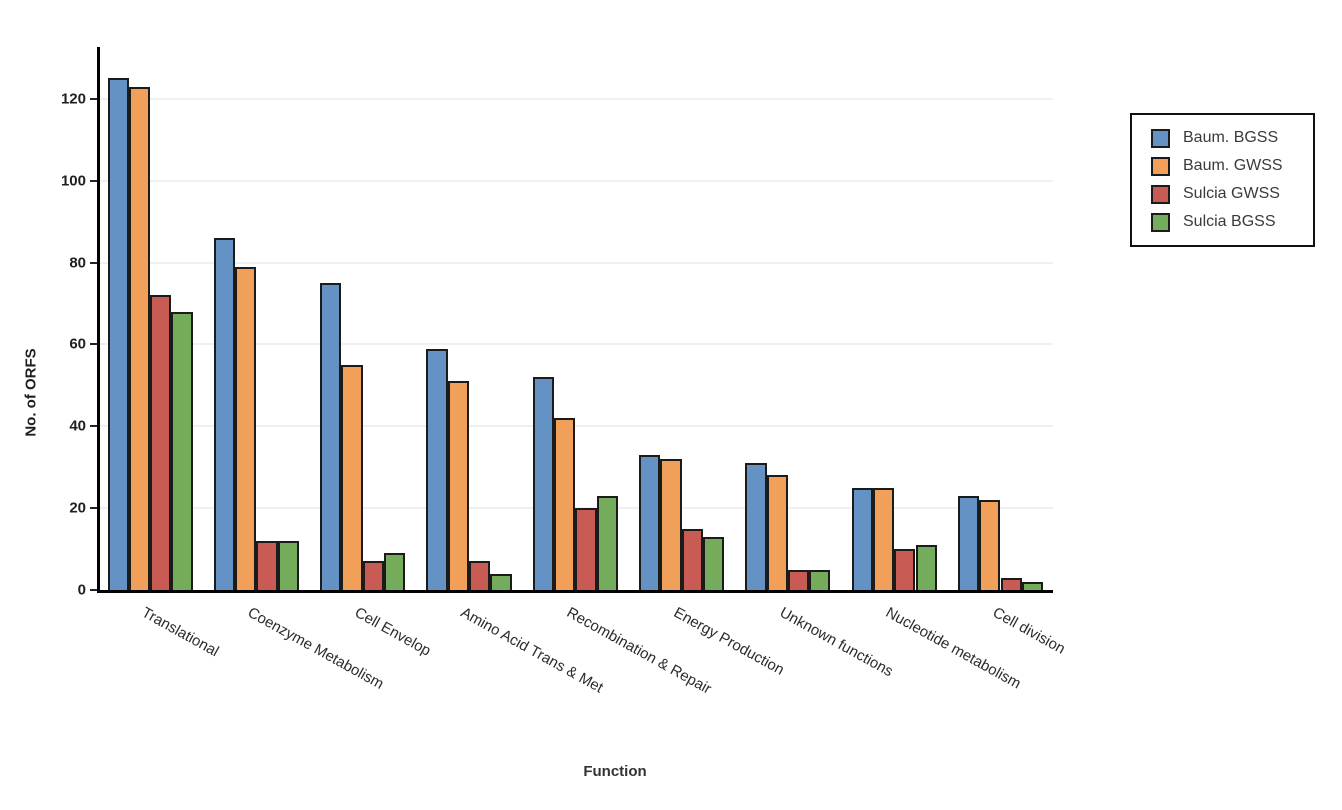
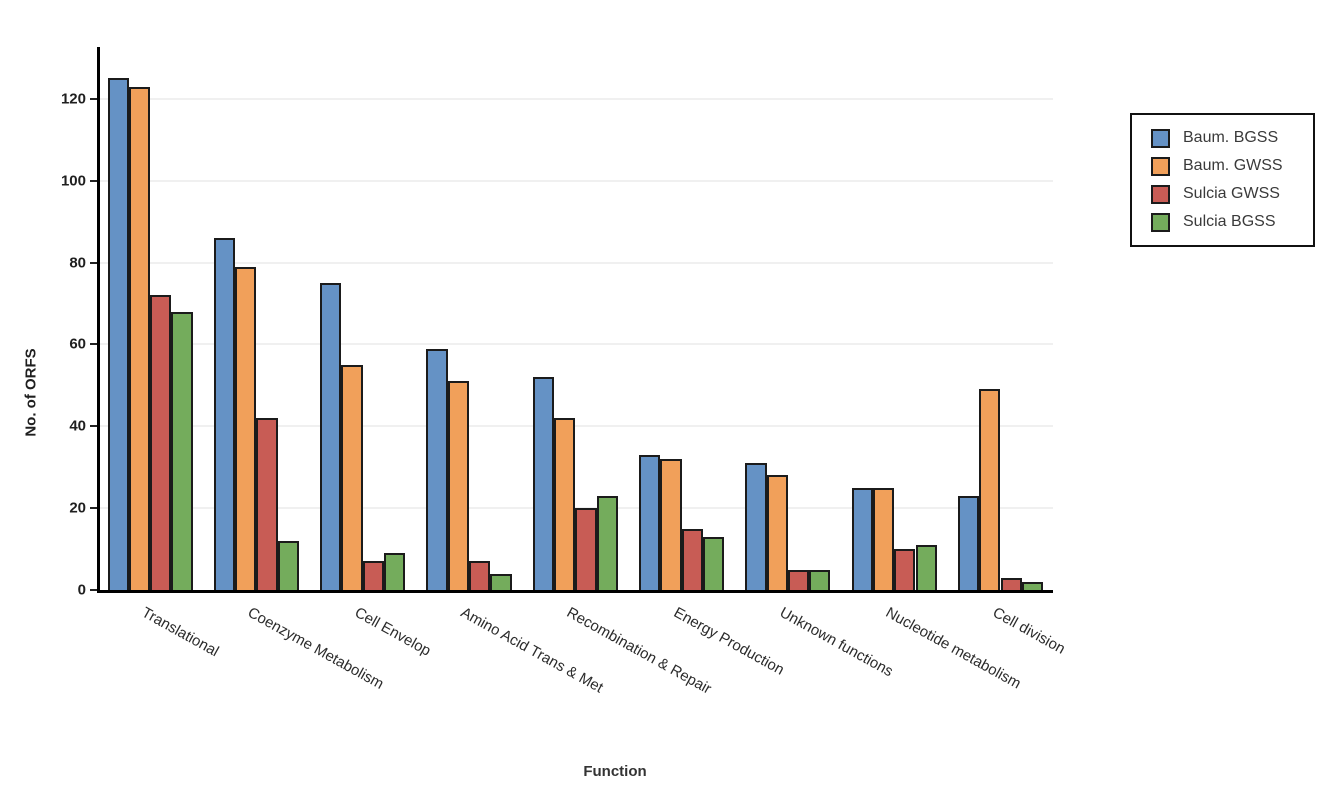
Sulcia GWSS/Coenzyme Metabolism: 12 -> 42
Baum. GWSS/Cell division: 22 -> 49
